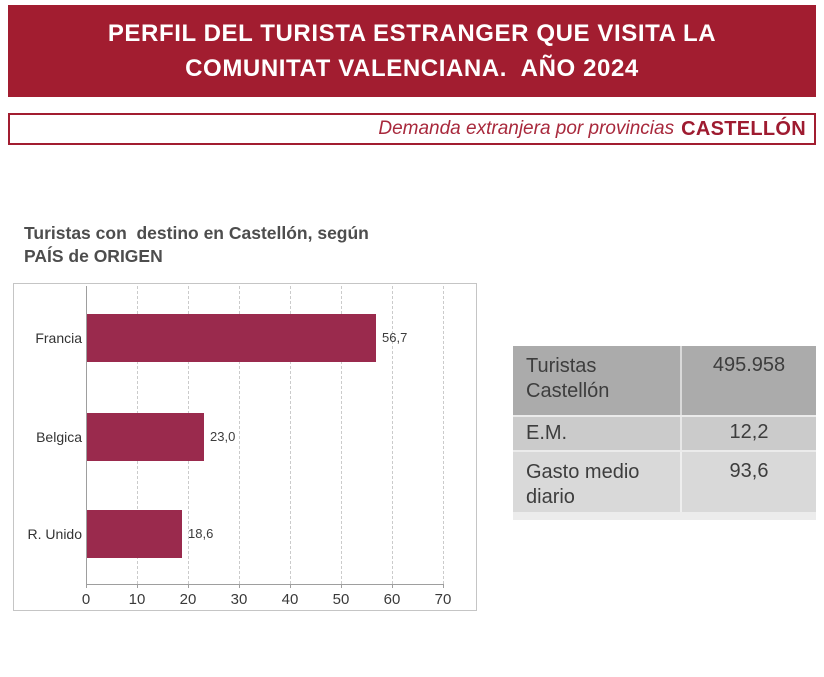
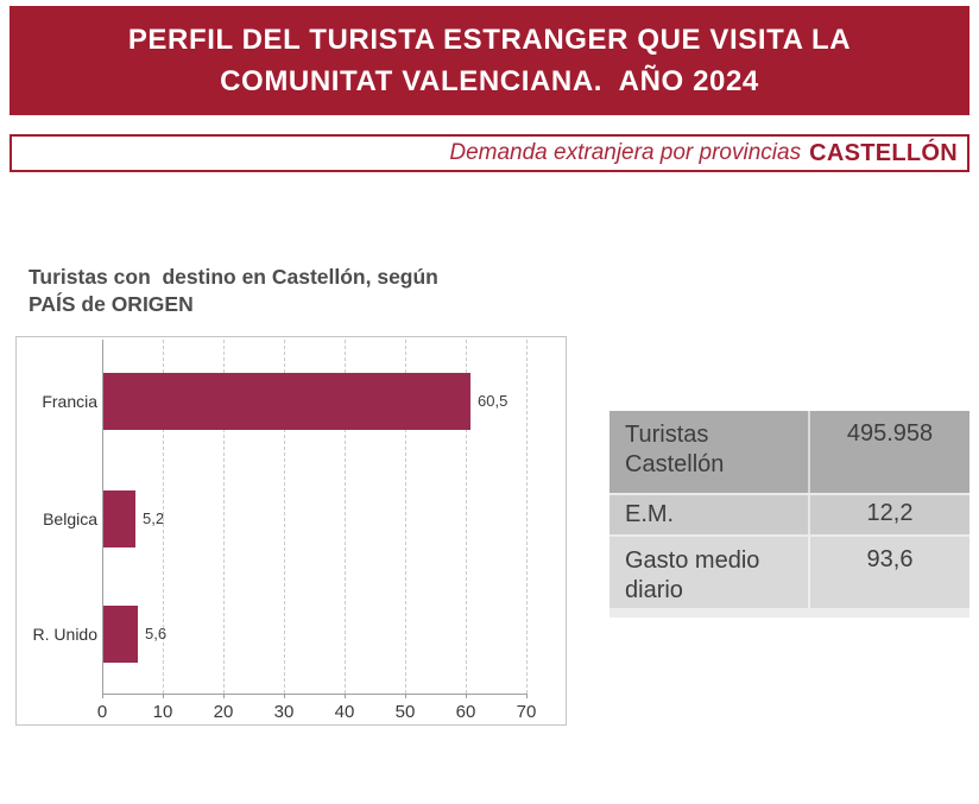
Francia: 56,7 -> 60,5
Belgica: 23,0 -> 5,2
R. Unido: 18,6 -> 5,6
